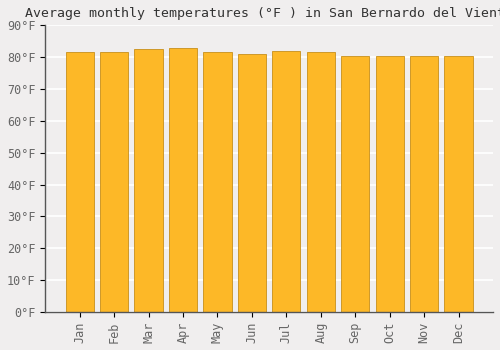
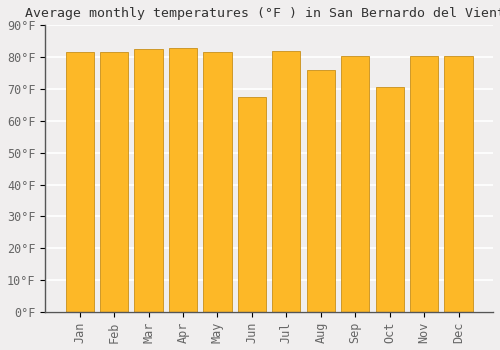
Jun: 81.0°F -> 67.5°F
Aug: 81.5°F -> 76.0°F
Oct: 80.5°F -> 70.5°F
